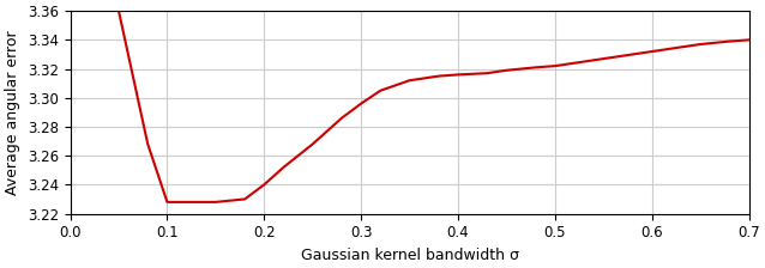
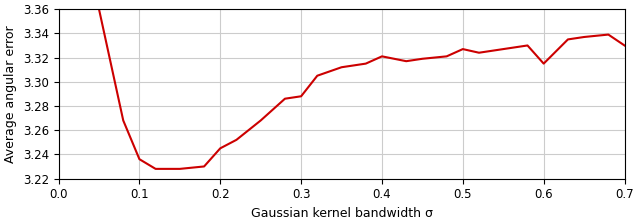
0.1: 3.228 -> 3.236
0.2: 3.240 -> 3.245
0.3: 3.296 -> 3.288
0.4: 3.316 -> 3.321
0.5: 3.322 -> 3.327
0.6: 3.332 -> 3.315
0.7: 3.340 -> 3.330
